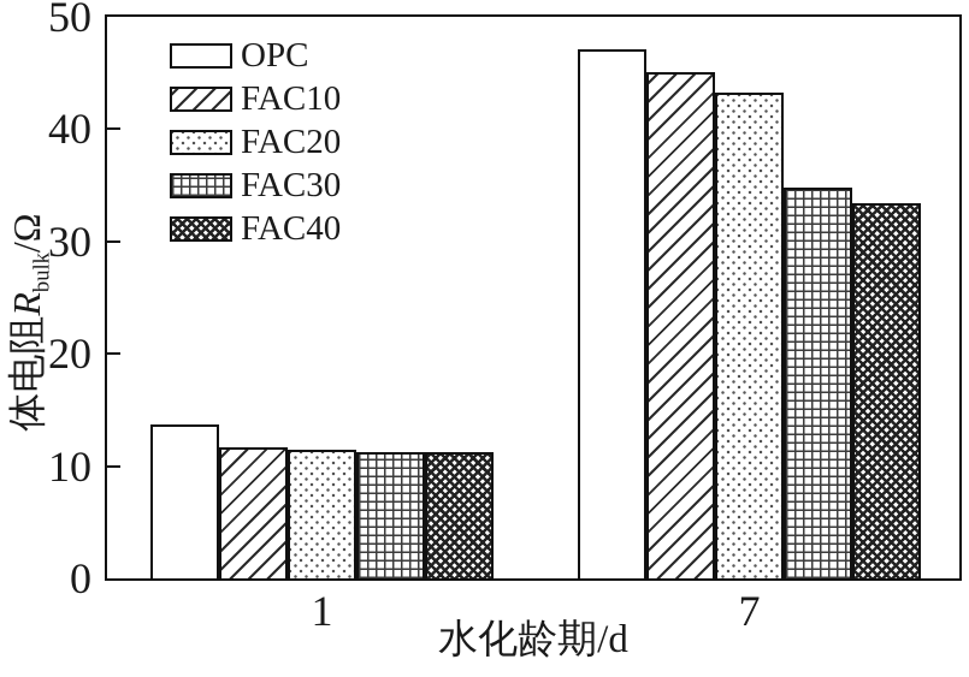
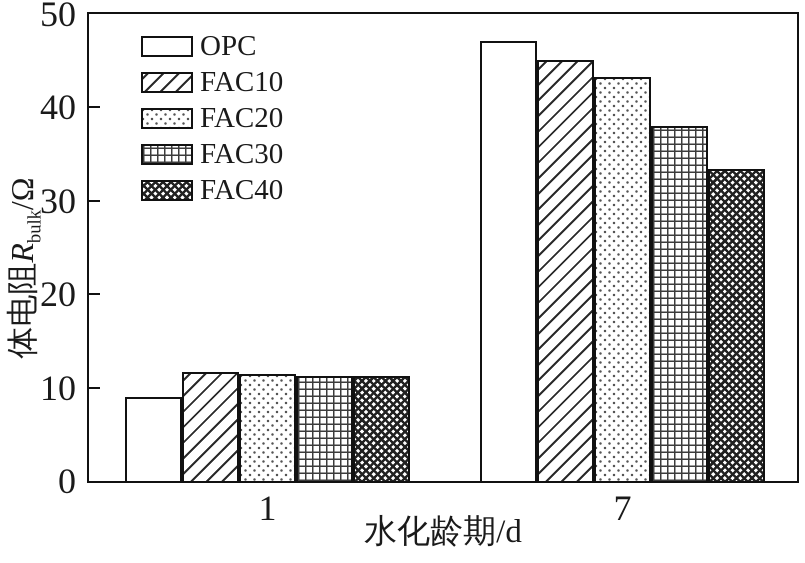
OPC/1: 14 -> 9
FAC30/7: 35 -> 38
